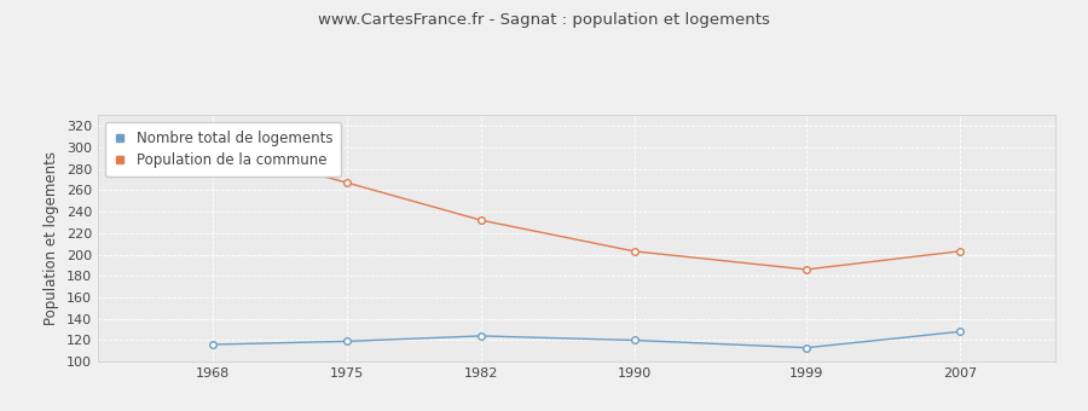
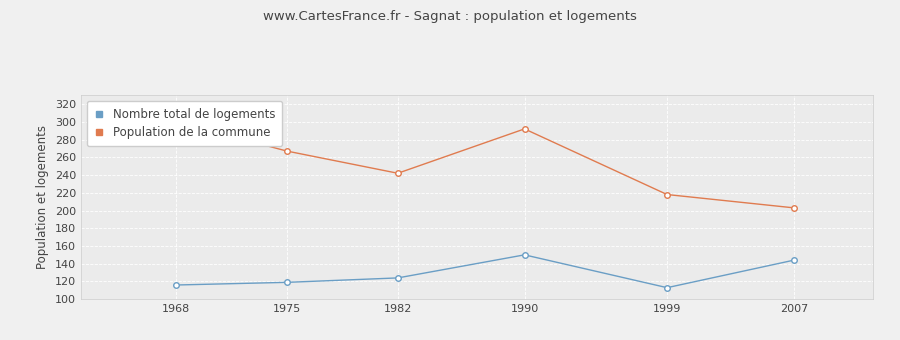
Population de la commune/1982: 232 -> 242
Nombre total de logements/1990: 120 -> 150
Population de la commune/1990: 203 -> 292
Population de la commune/1999: 186 -> 218
Nombre total de logements/2007: 128 -> 144
